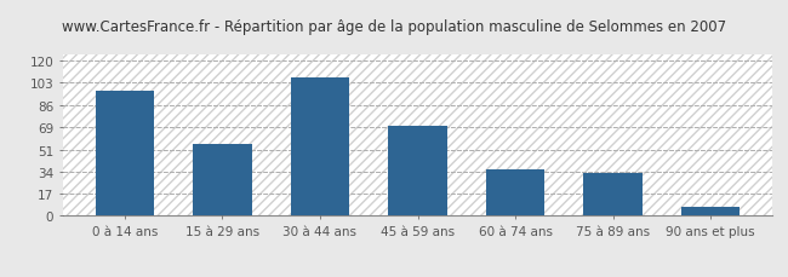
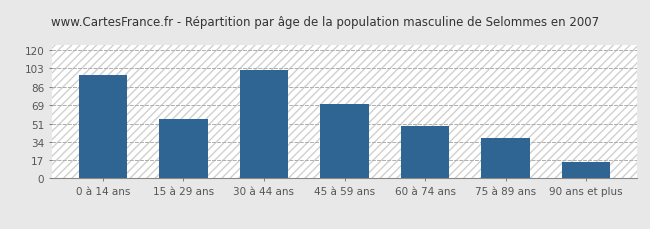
30 à 44 ans: 107 -> 102
60 à 74 ans: 36 -> 49
75 à 89 ans: 33 -> 38
90 ans et plus: 7 -> 15
